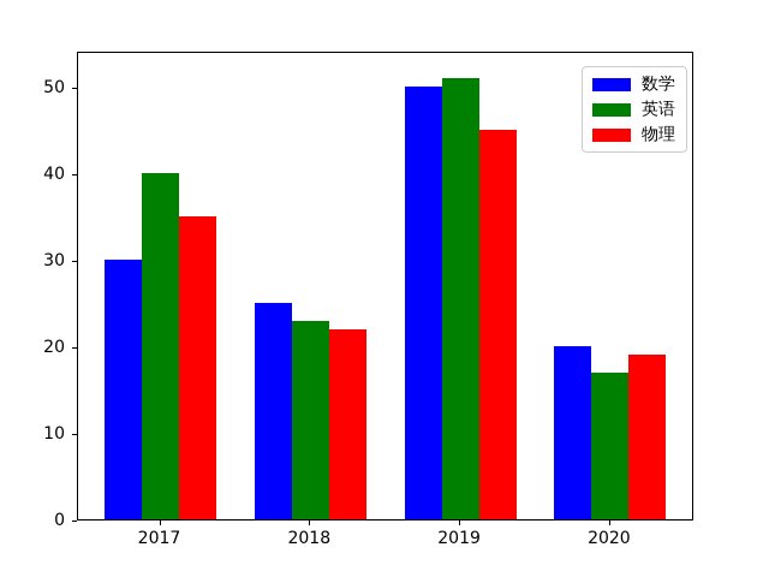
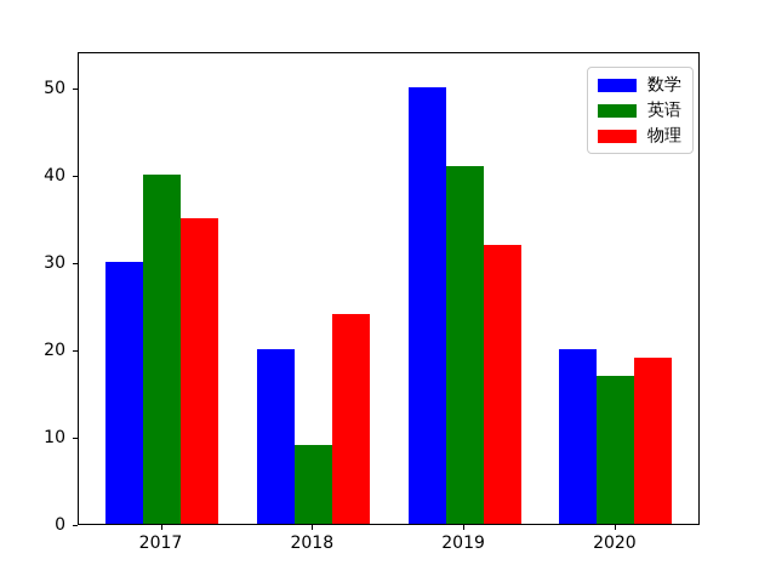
数学/2018: 25 -> 20
英语/2018: 23 -> 9
物理/2018: 22 -> 24
英语/2019: 51 -> 41
物理/2019: 45 -> 32
